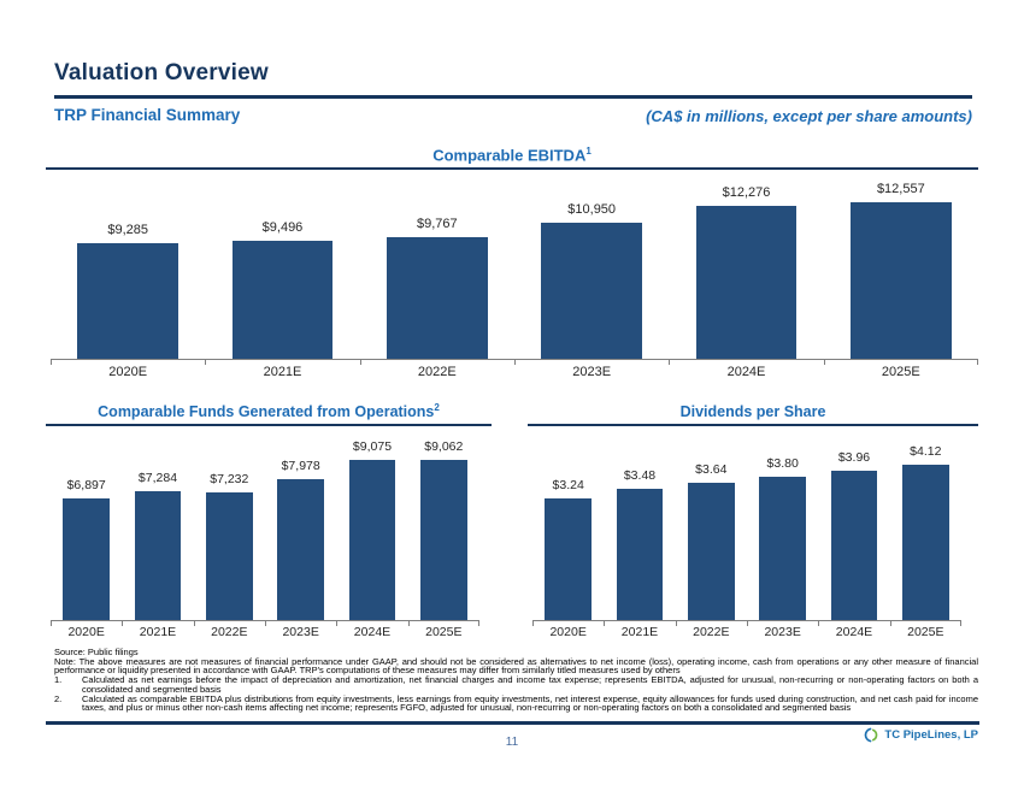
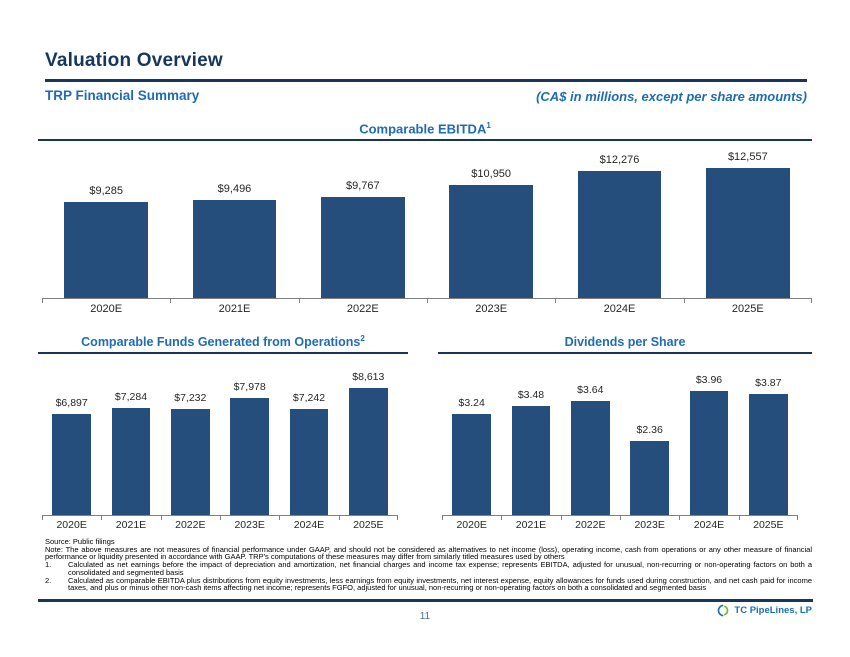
Comparable Funds Generated from Operations/2024E: $9,075 -> $7,242
Comparable Funds Generated from Operations/2025E: $9,062 -> $8,613
Dividends per Share/2023E: $3.80 -> $2.36
Dividends per Share/2025E: $4.12 -> $3.87
